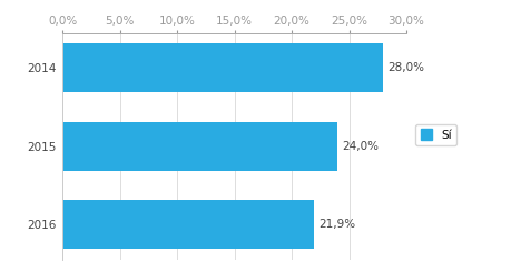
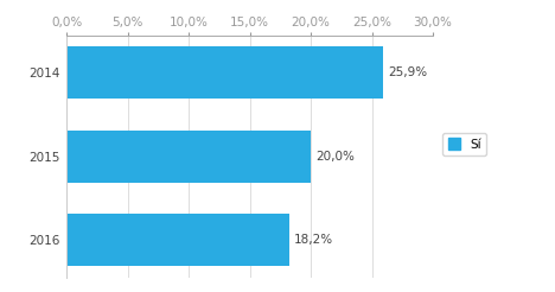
2014: 28,0% -> 25,9%
2015: 24,0% -> 20,0%
2016: 21,9% -> 18,2%
